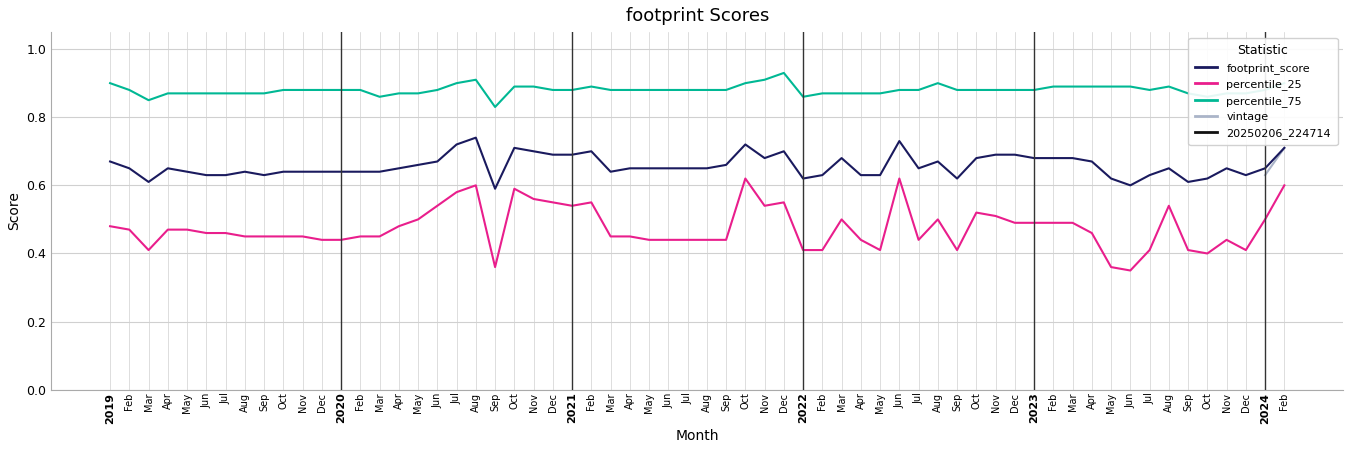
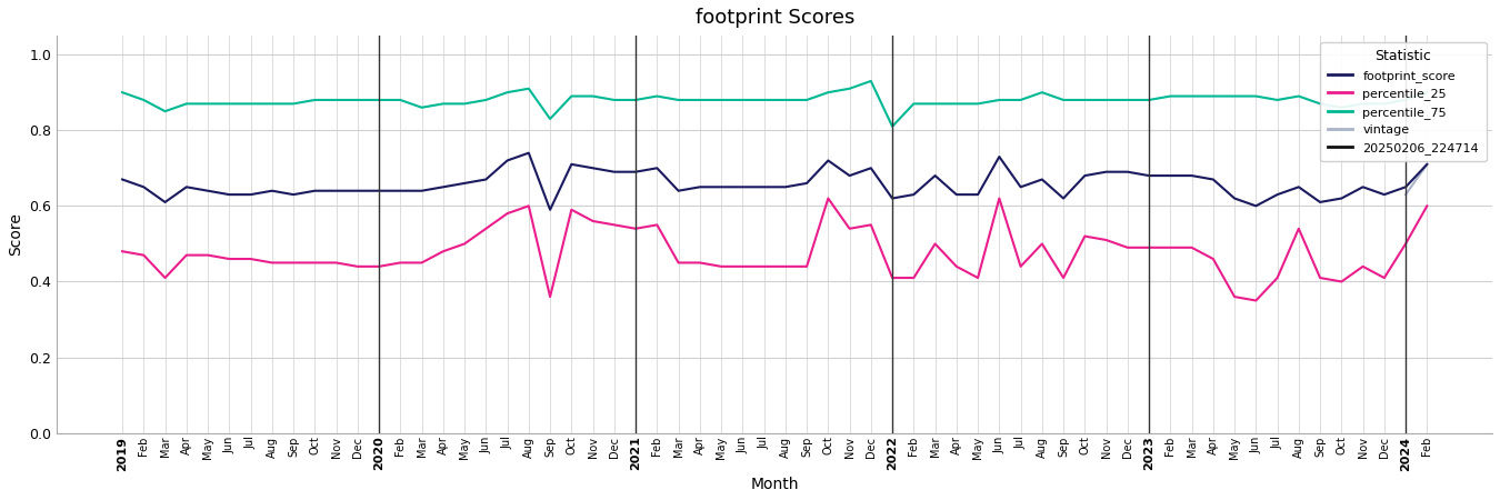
percentile_75/2022: 0.86 -> 0.81
